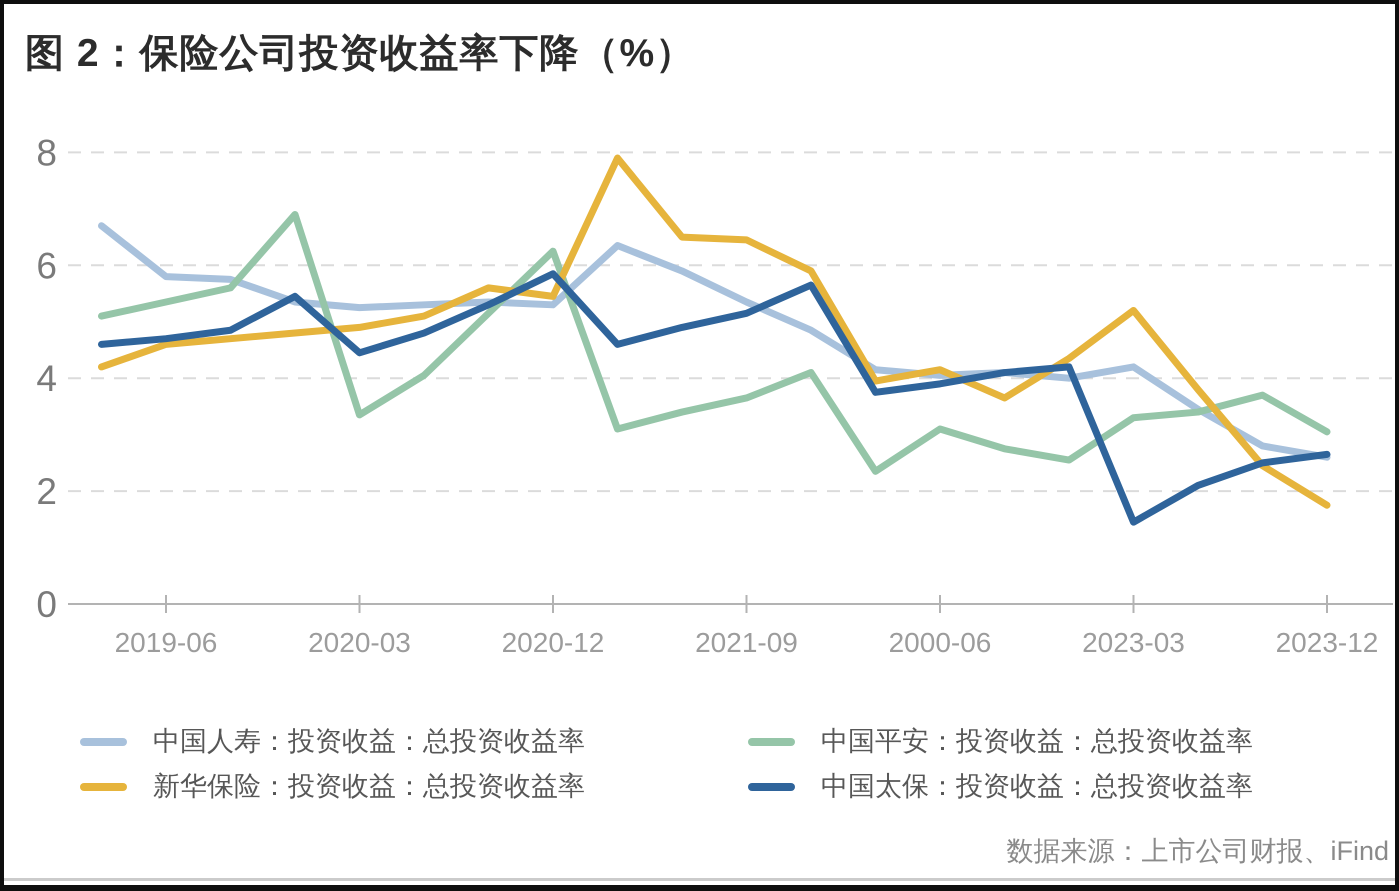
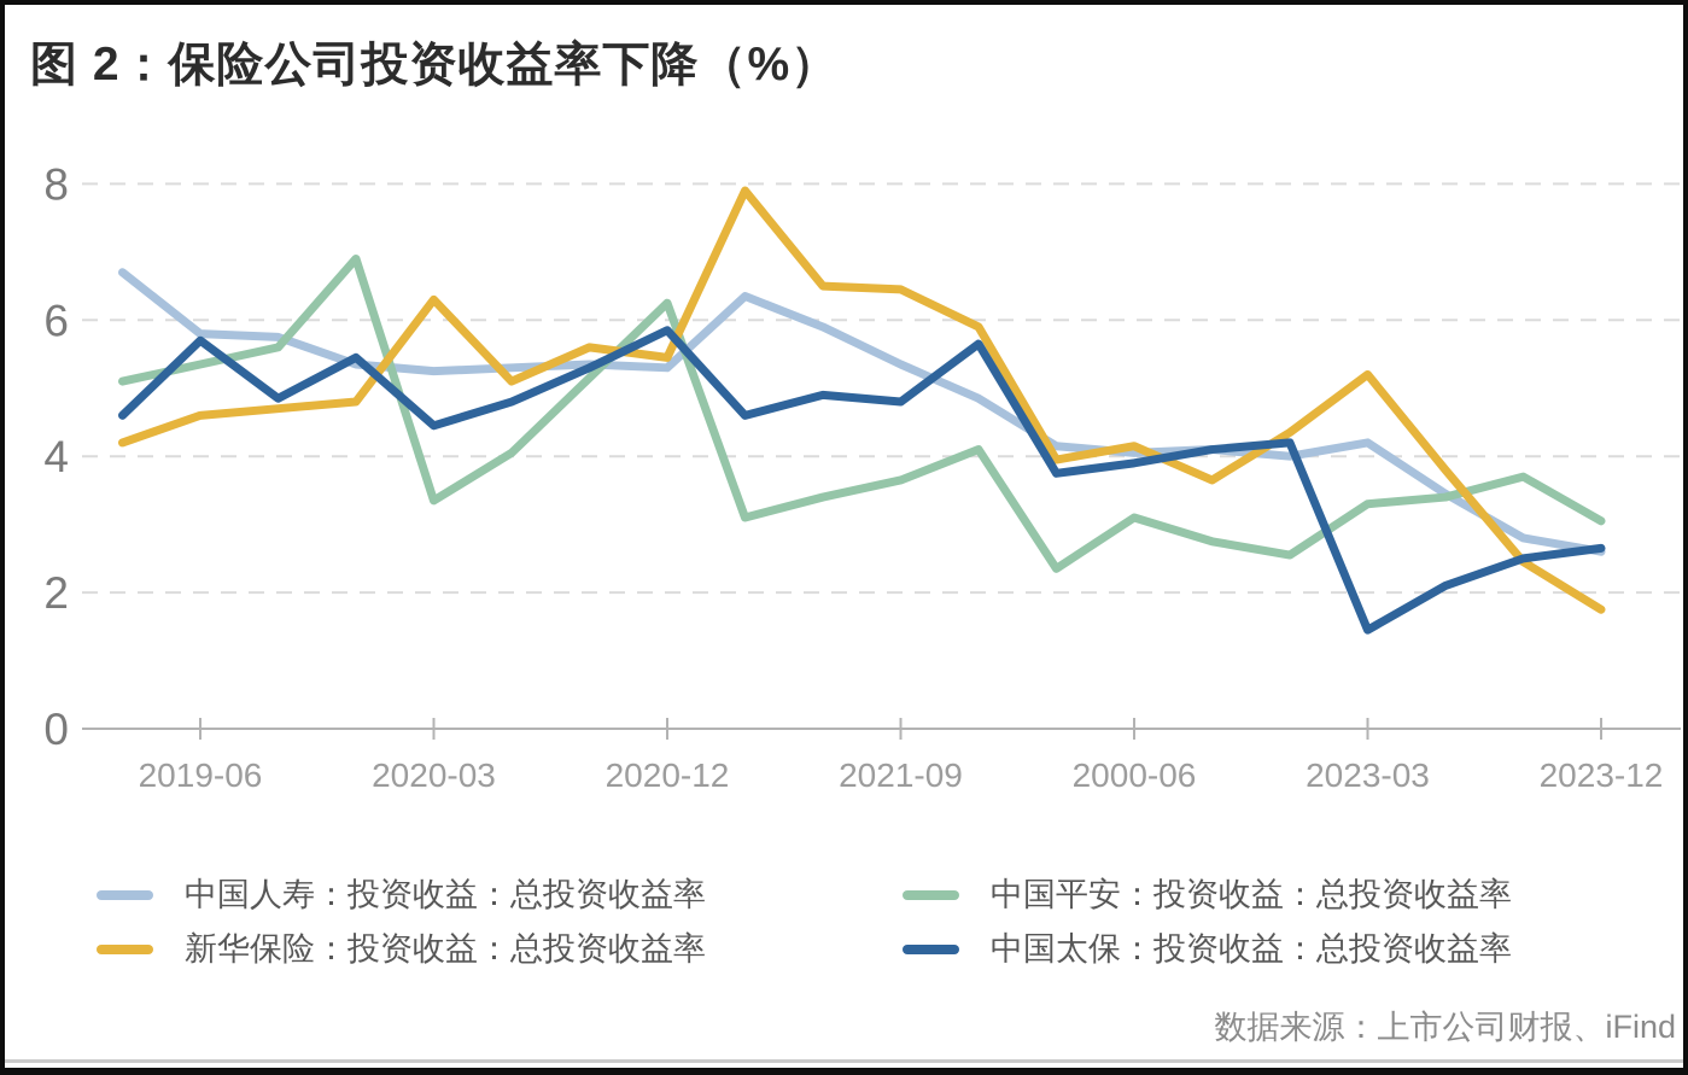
中国太保：投资收益：总投资收益率/2019-06: 4.7 -> 5.7
新华保险：投资收益：总投资收益率/2020-03: 4.9 -> 6.3
中国太保：投资收益：总投资收益率/2021-09: 5.2 -> 4.8
